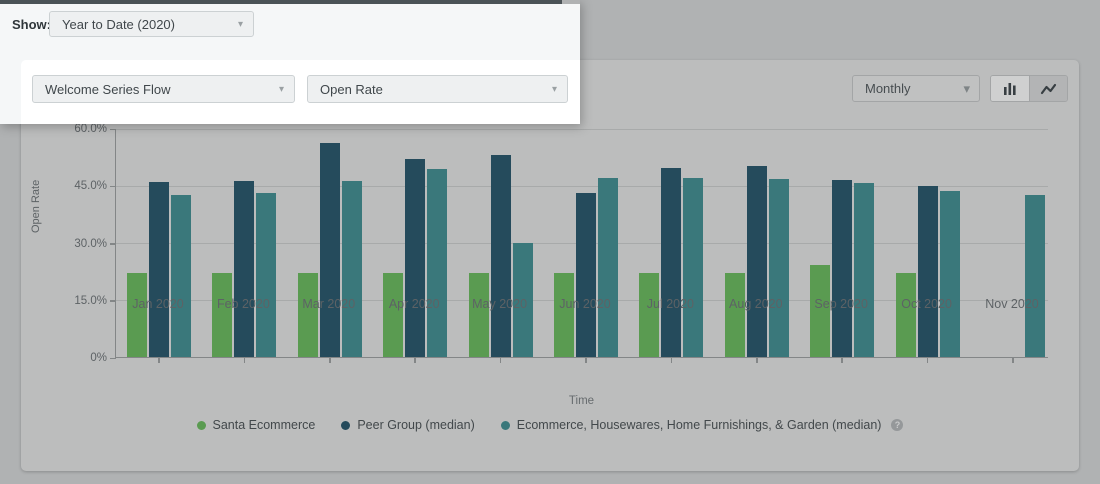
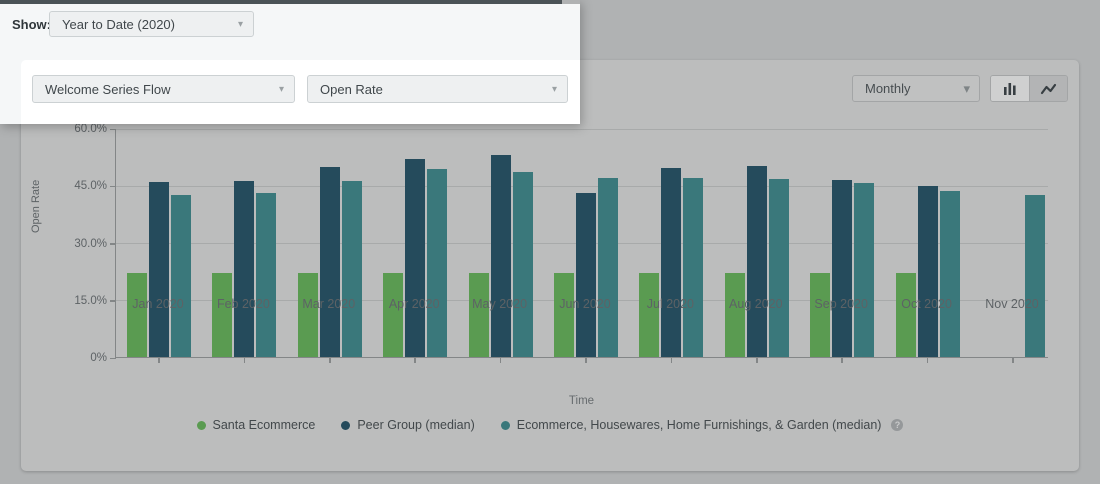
Peer Group (median)/Mar 2020: 56% -> 50%
Ecommerce, Housewares, Home Furnishings, & Garden (median)/May 2020: 30% -> 48%
Santa Ecommerce/Sep 2020: 24% -> 22%
